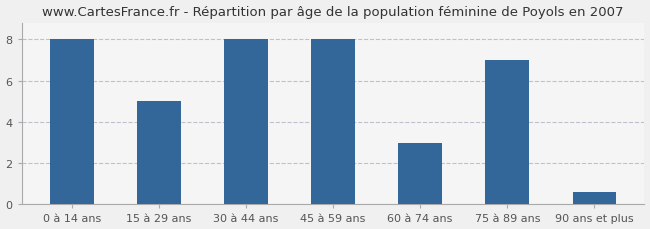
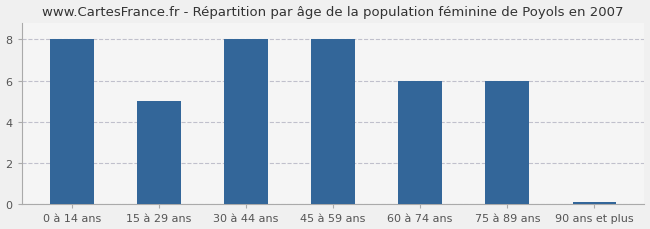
60 à 74 ans: 3.0 -> 6.0
75 à 89 ans: 7.0 -> 6.0
90 ans et plus: 0.6 -> 0.1
